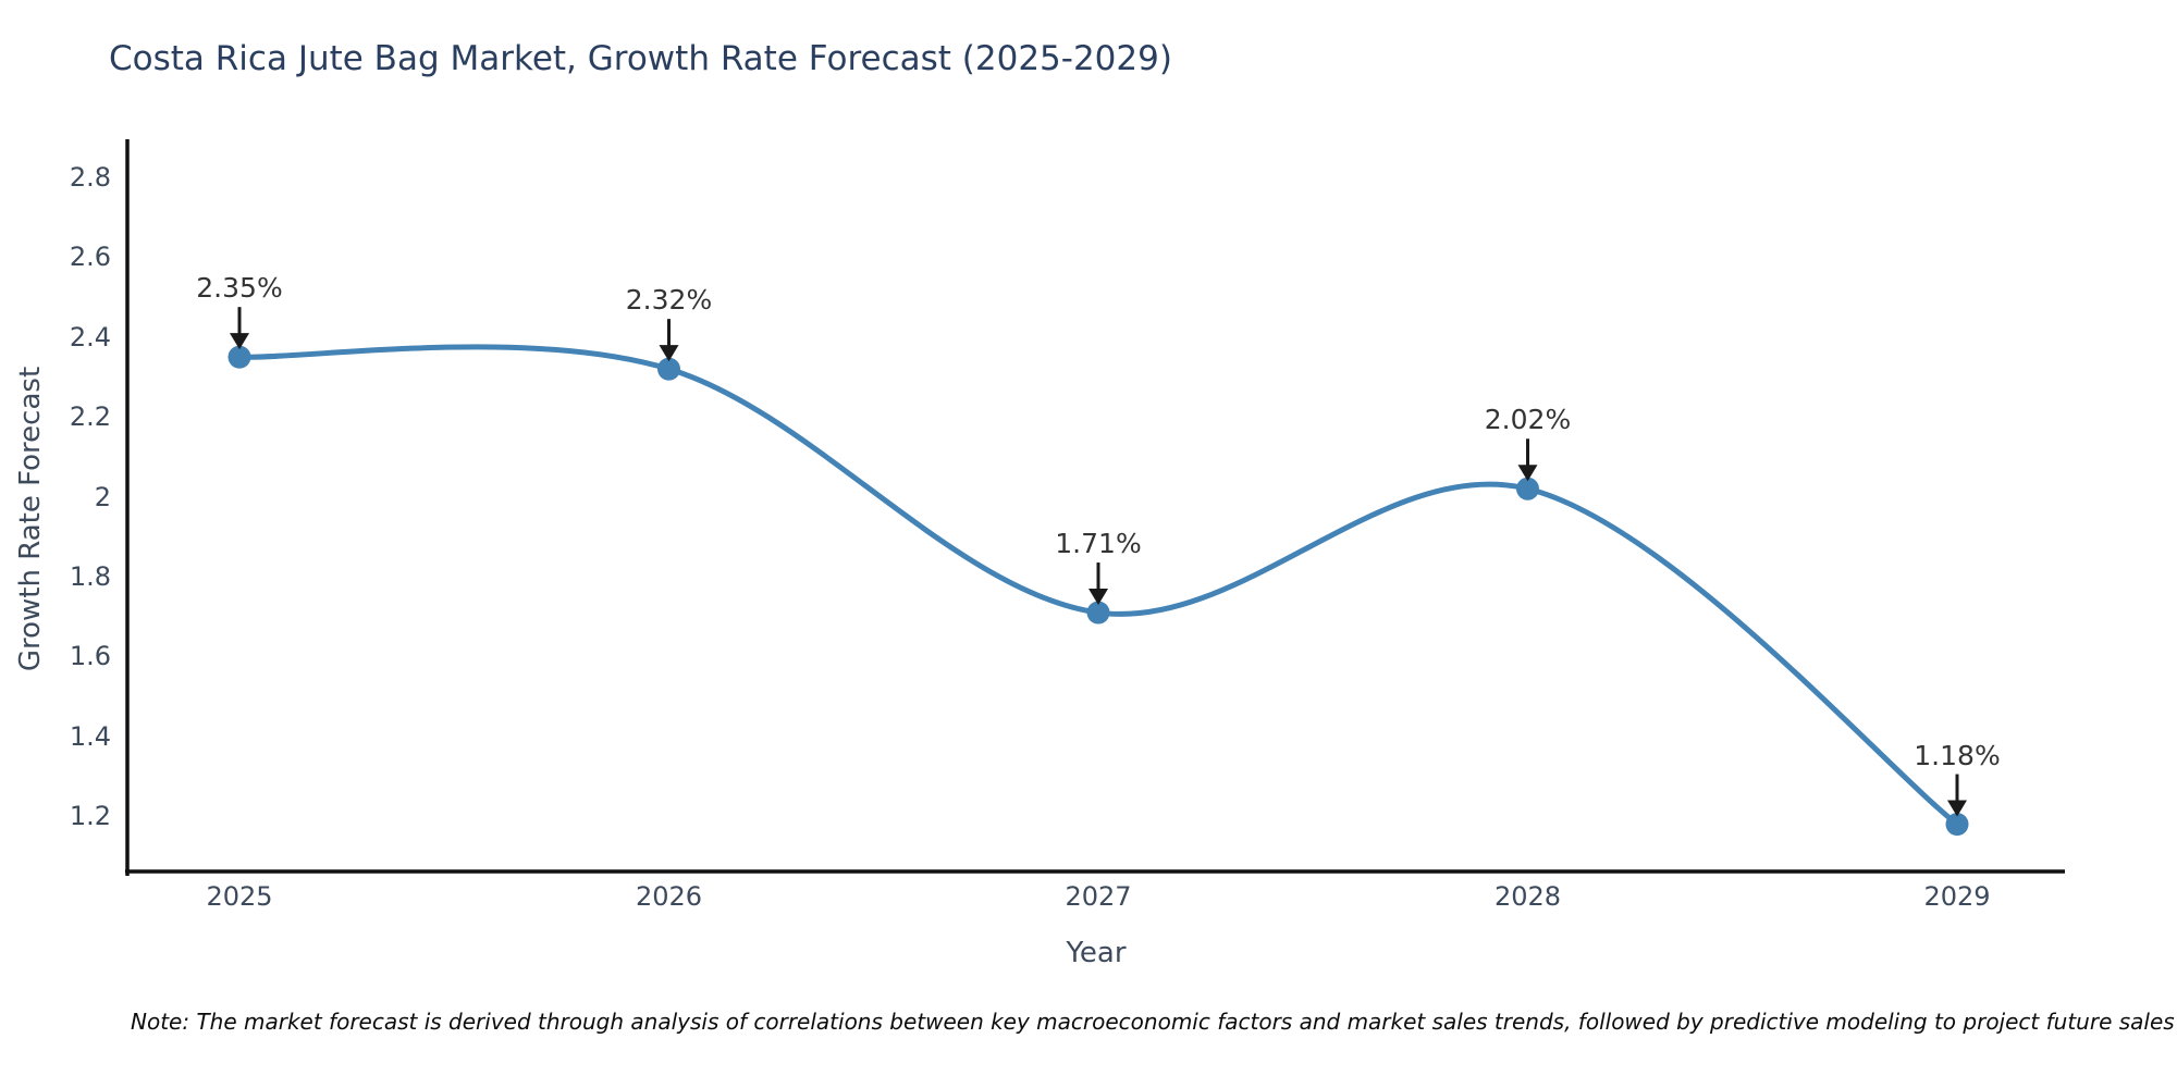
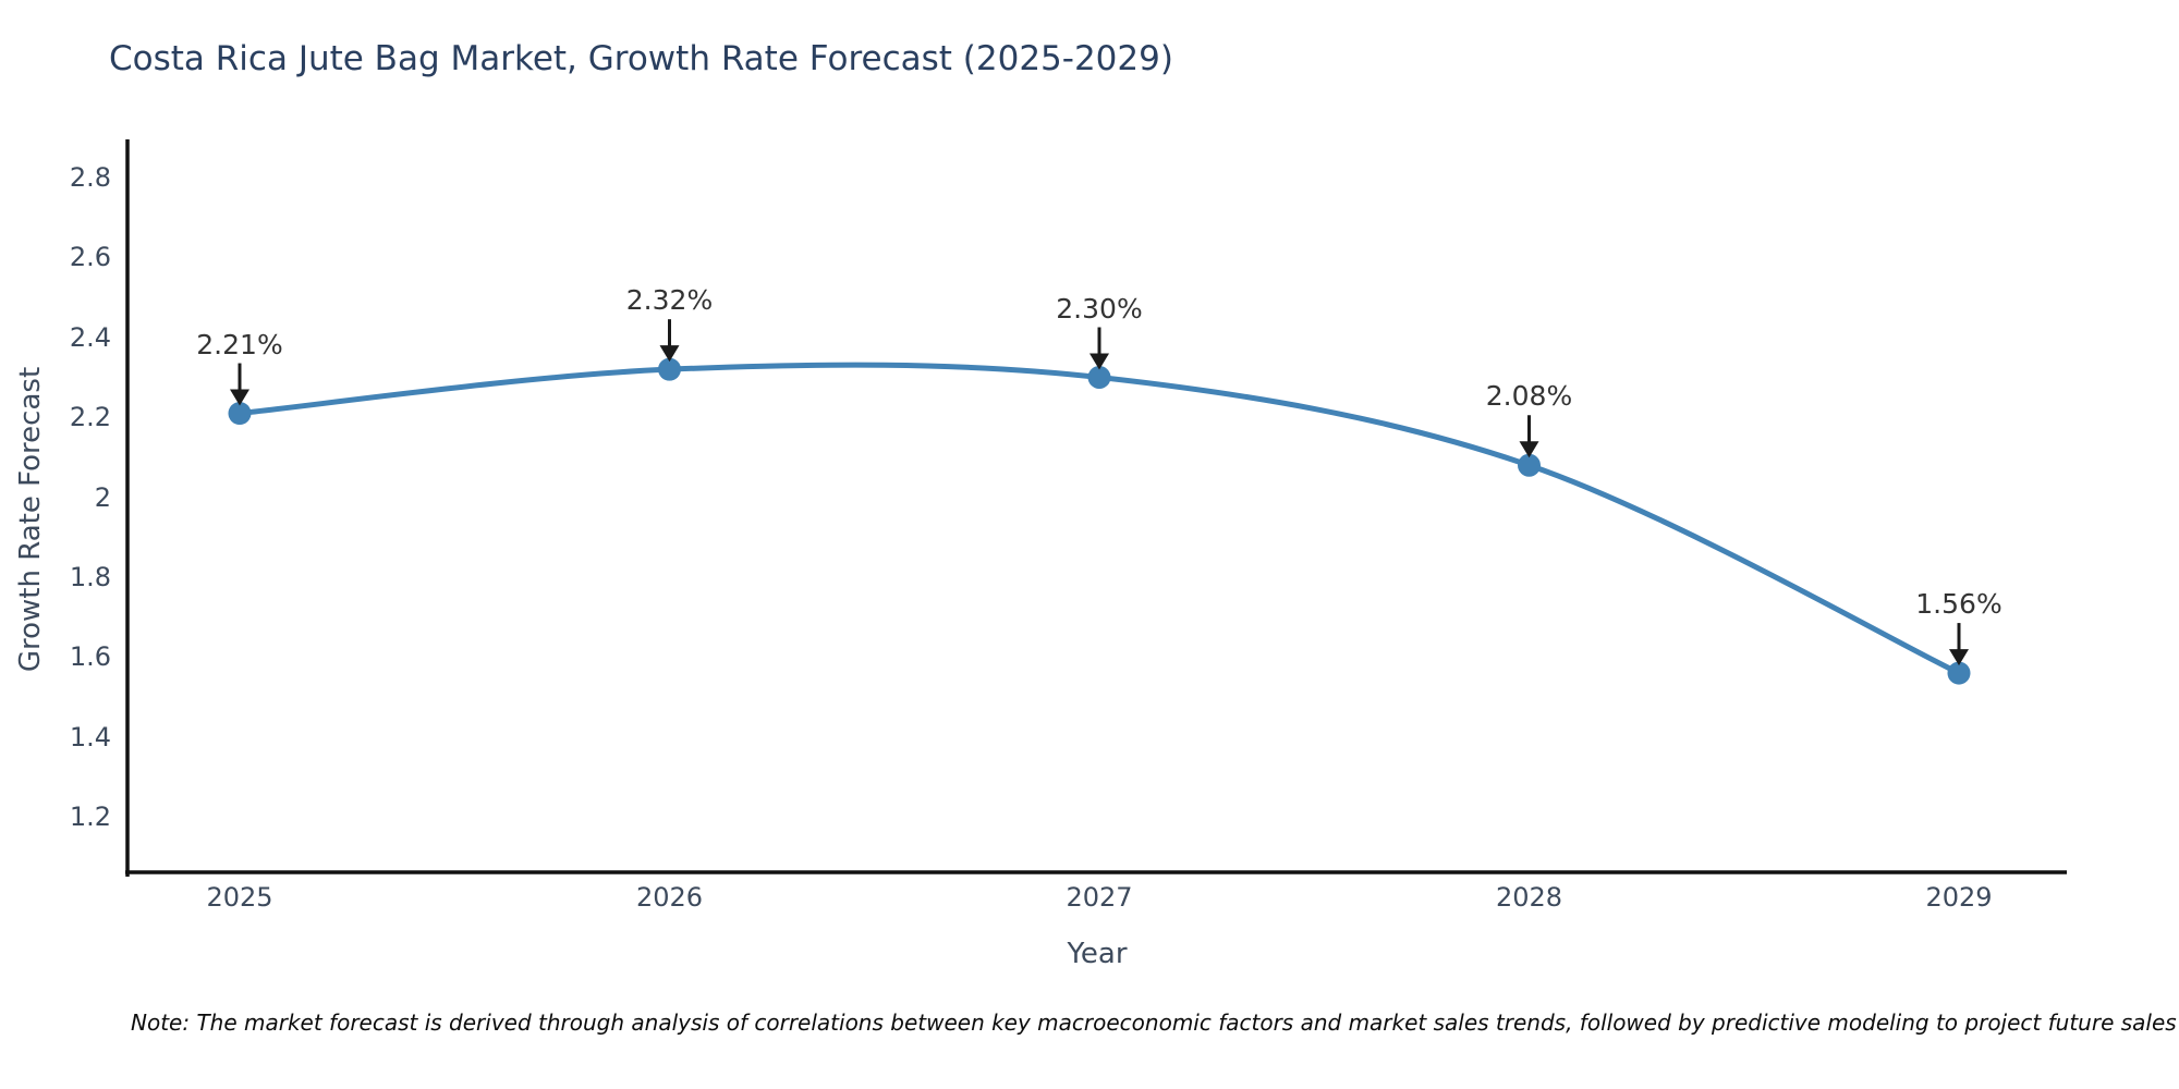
2025: 2.35% -> 2.21%
2027: 1.71% -> 2.30%
2028: 2.02% -> 2.08%
2029: 1.18% -> 1.56%
